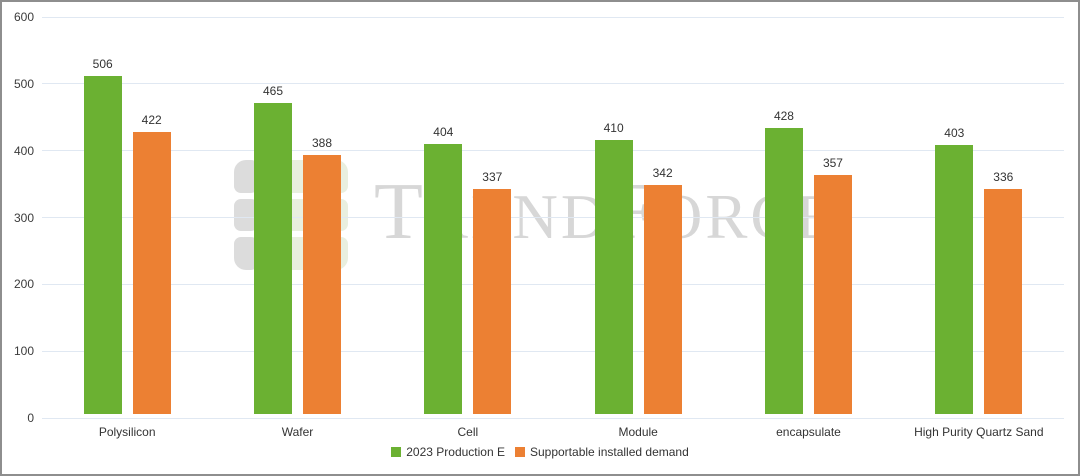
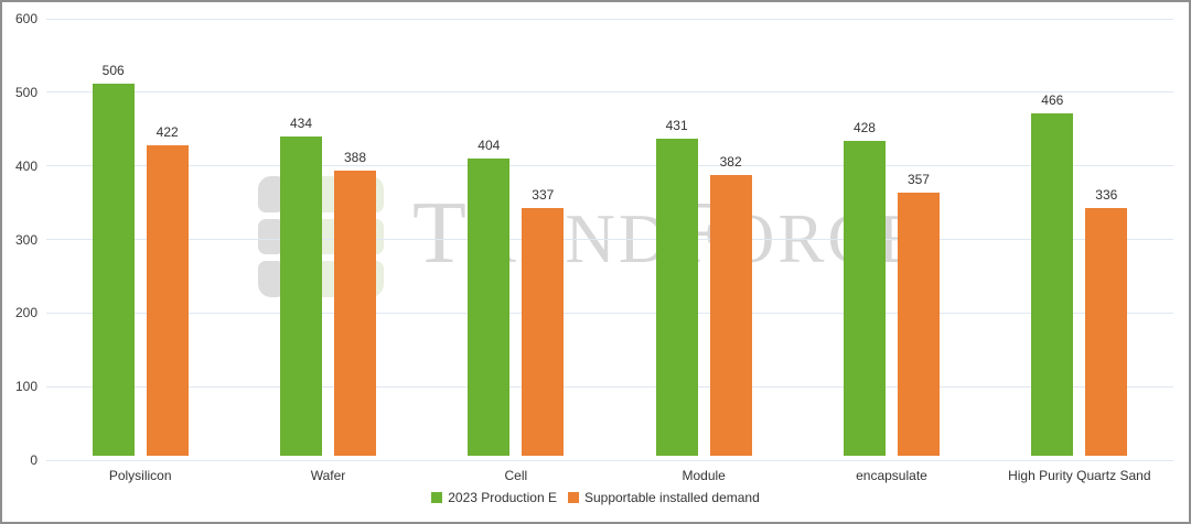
2023 Production E/Wafer: 465 -> 434
2023 Production E/Module: 410 -> 431
Supportable installed demand/Module: 342 -> 382
2023 Production E/High Purity Quartz Sand: 403 -> 466
